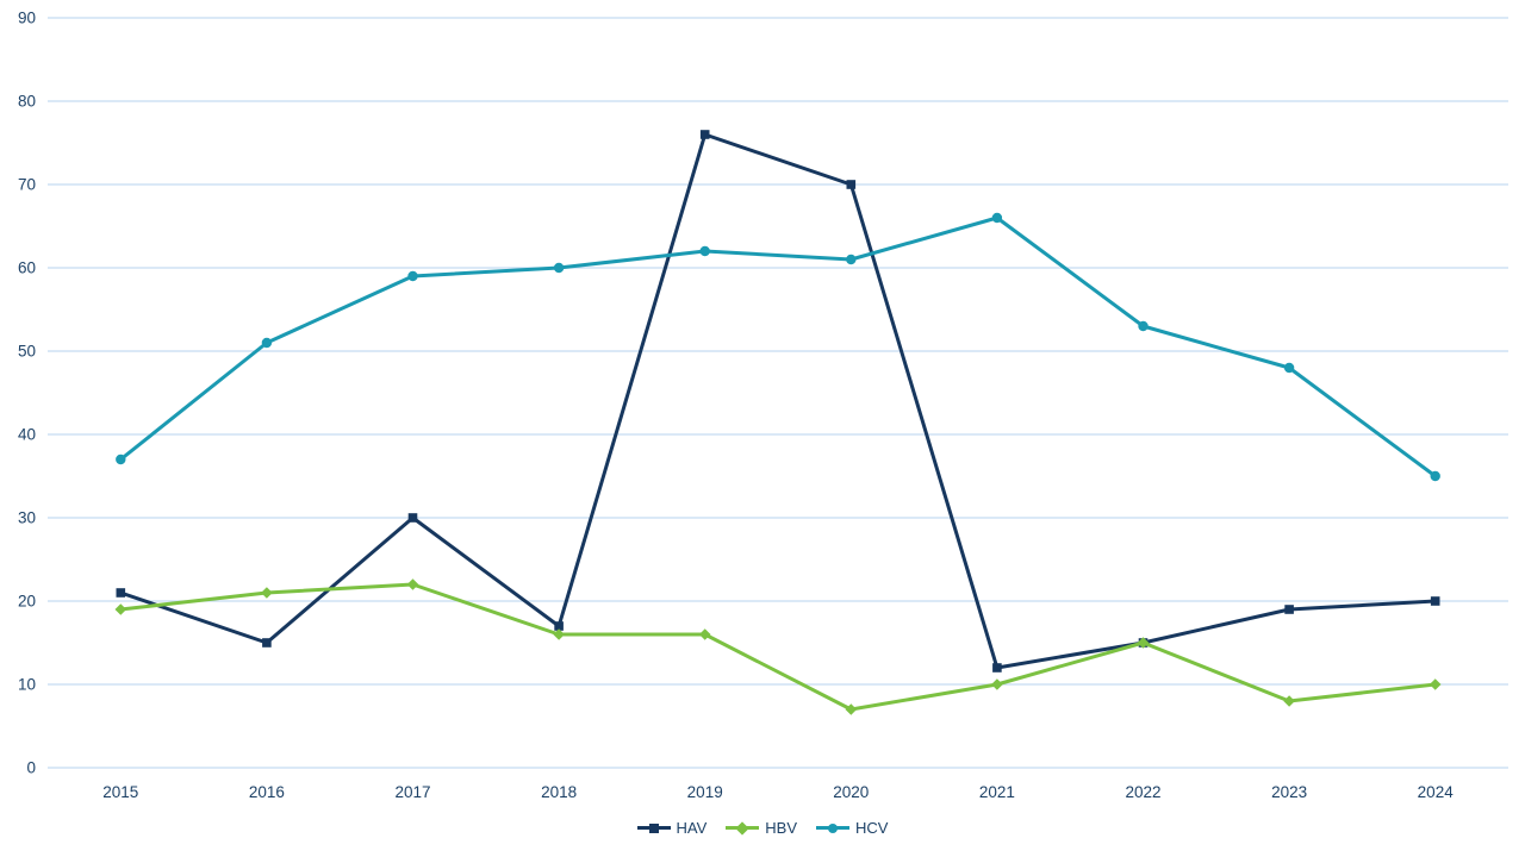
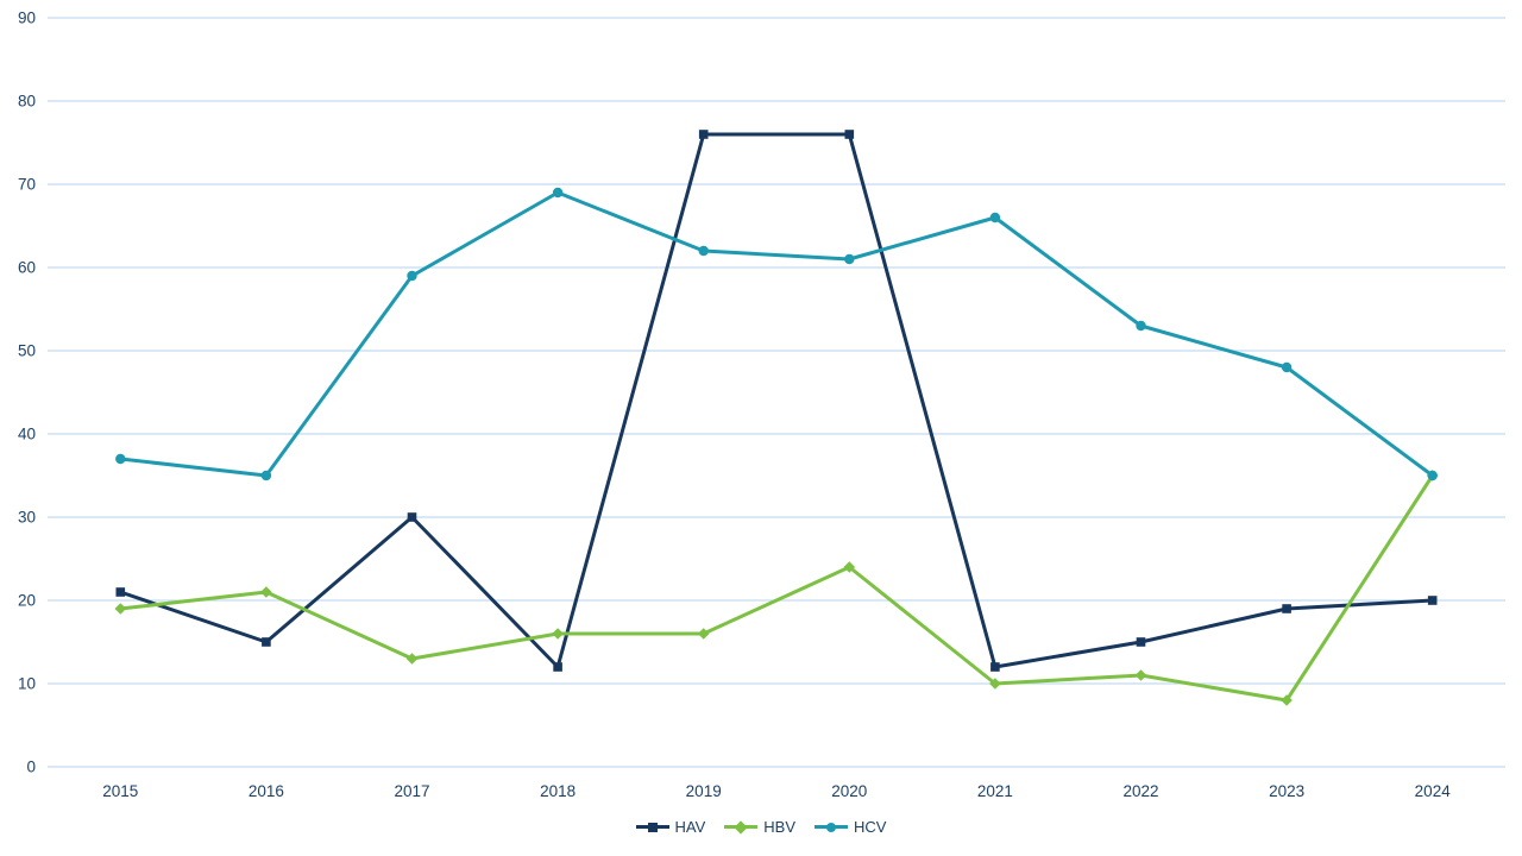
HCV/2016: 51 -> 35
HBV/2017: 22 -> 13
HAV/2018: 17 -> 12
HCV/2018: 60 -> 69
HAV/2020: 70 -> 76
HBV/2020: 7 -> 24
HBV/2022: 15 -> 11
HBV/2024: 10 -> 35
